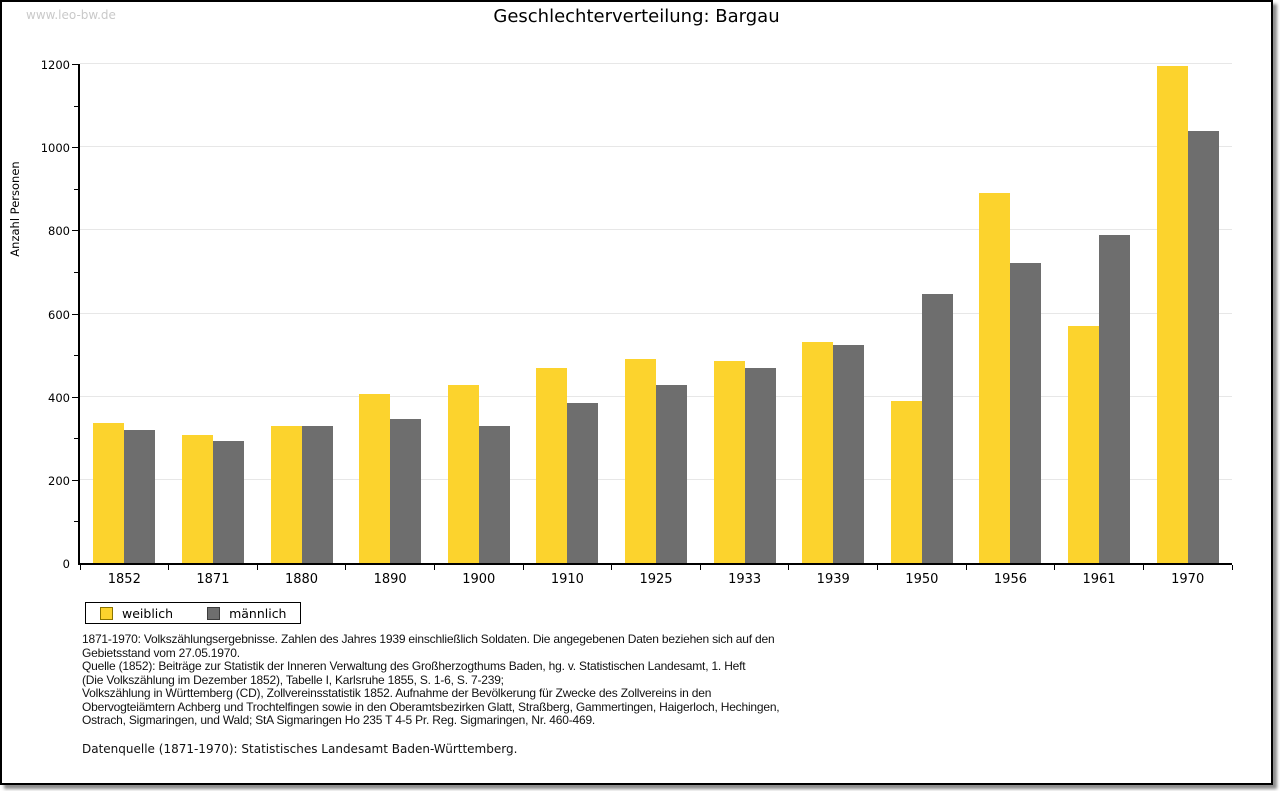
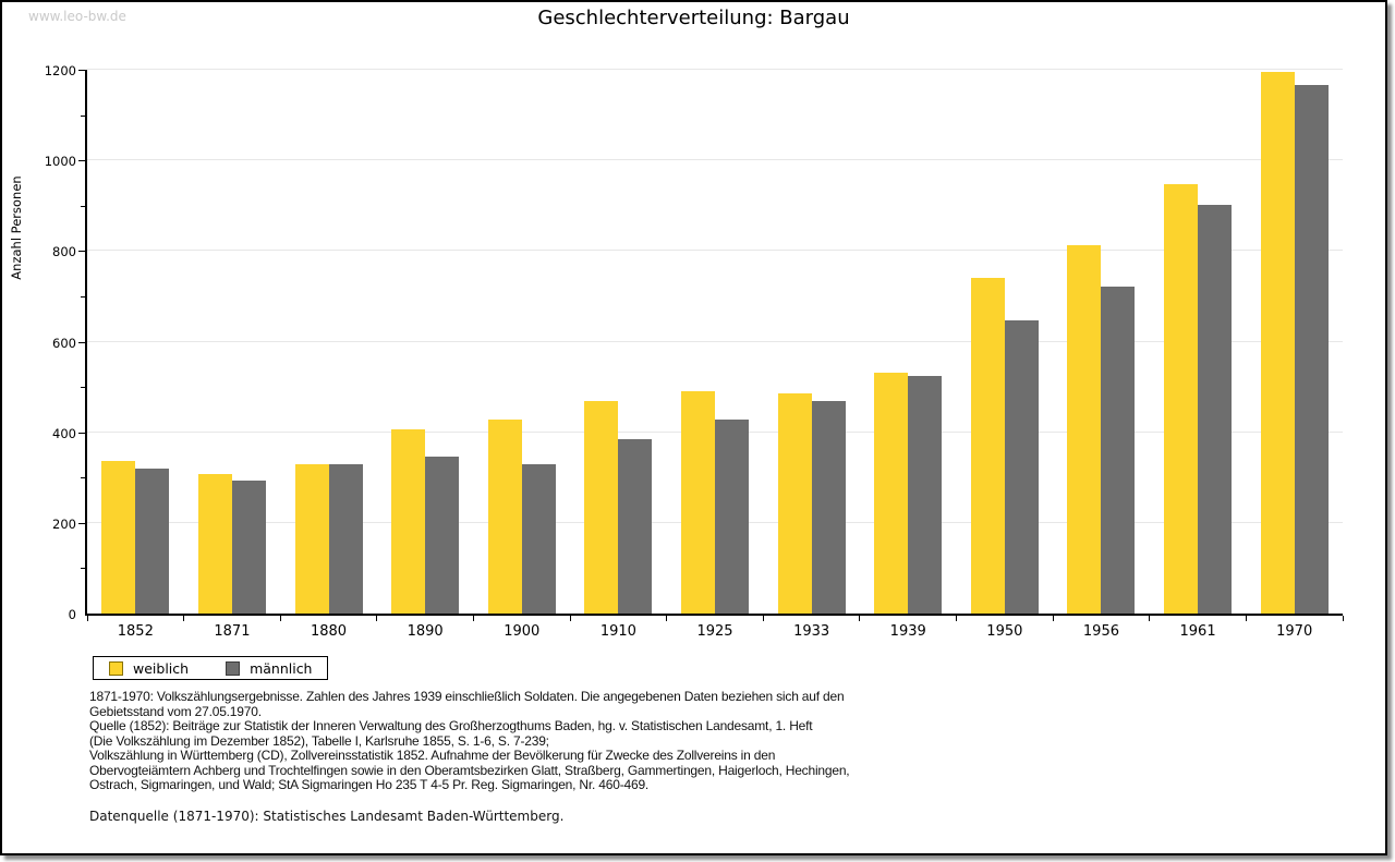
weiblich/1950: 390 -> 740
weiblich/1956: 890 -> 810
weiblich/1961: 570 -> 950
männlich/1961: 790 -> 900
männlich/1970: 1040 -> 1170
